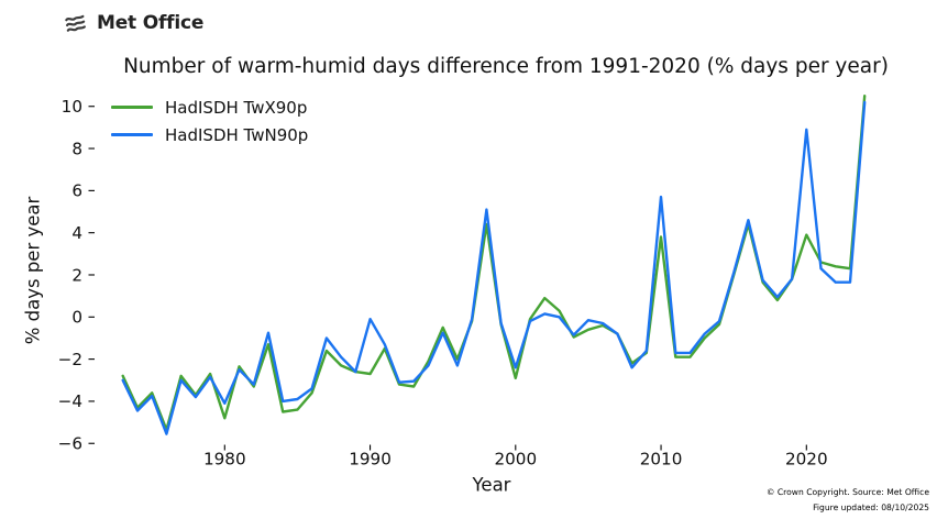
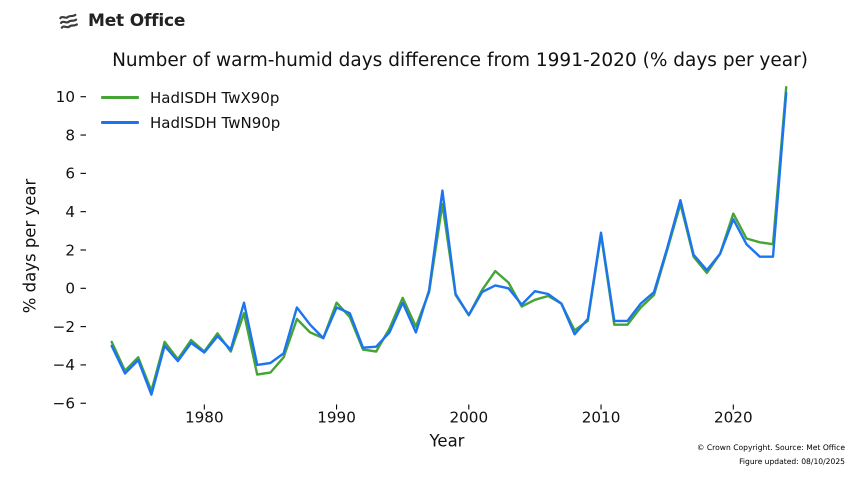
HadISDH TwX90p/1980: -4.8 -> -3.3
HadISDH TwN90p/1980: -4.1 -> -3.4
HadISDH TwX90p/1990: -2.7 -> -0.8
HadISDH TwN90p/1990: -0.1 -> -1.0
HadISDH TwX90p/2000: -2.9 -> -1.4
HadISDH TwN90p/2000: -2.4 -> -1.4
HadISDH TwX90p/2010: 3.8 -> 2.8
HadISDH TwN90p/2010: 5.7 -> 2.9
HadISDH TwN90p/2020: 8.9 -> 3.6
